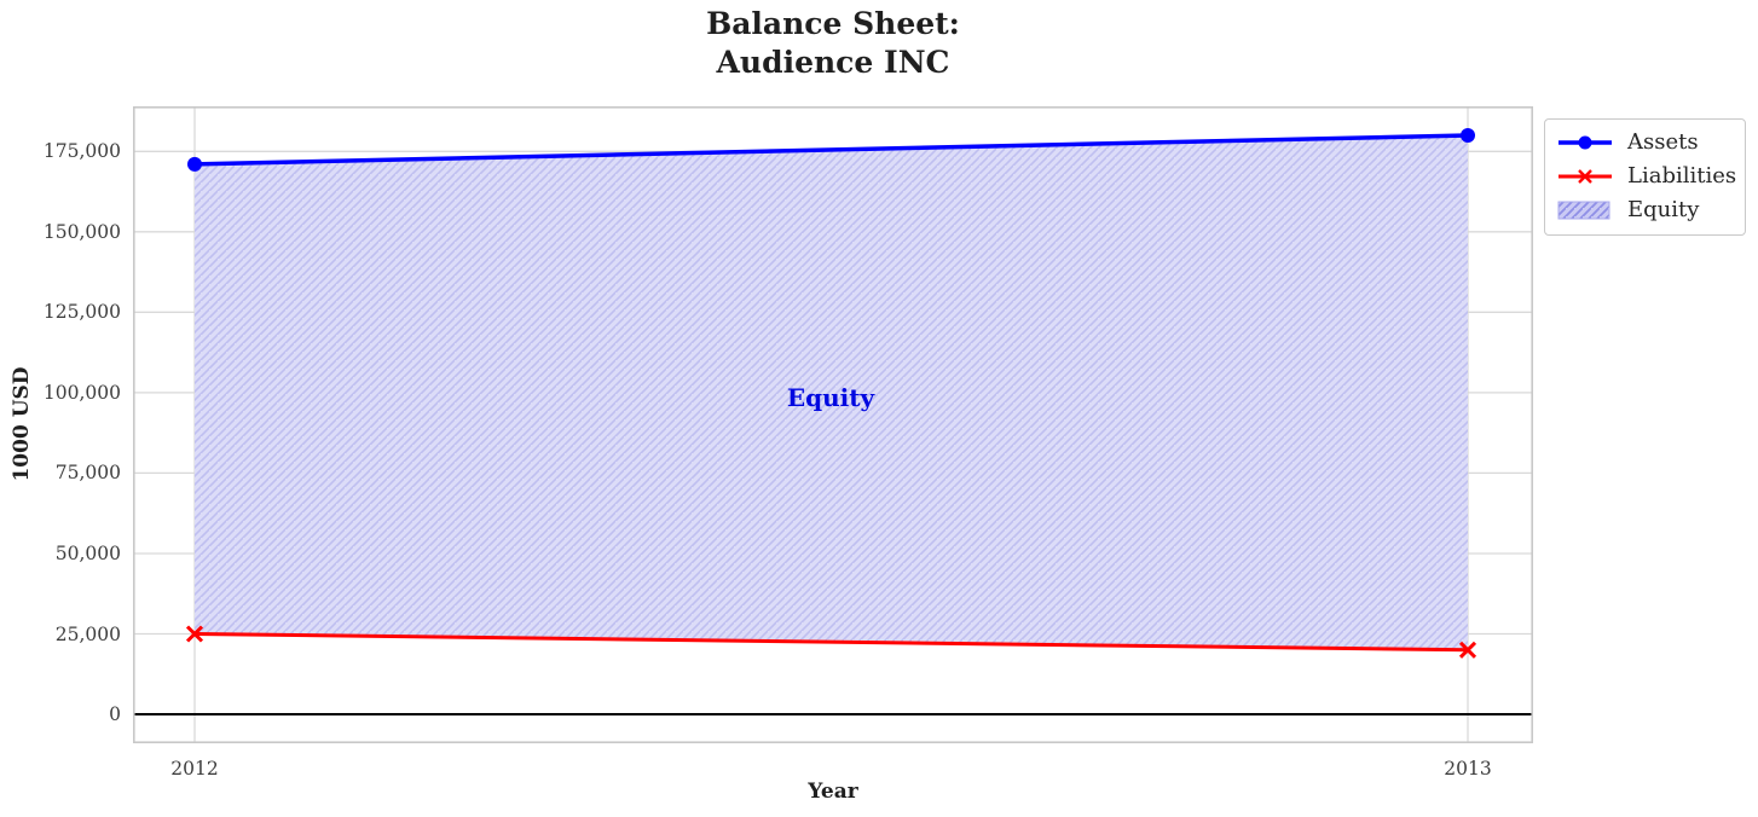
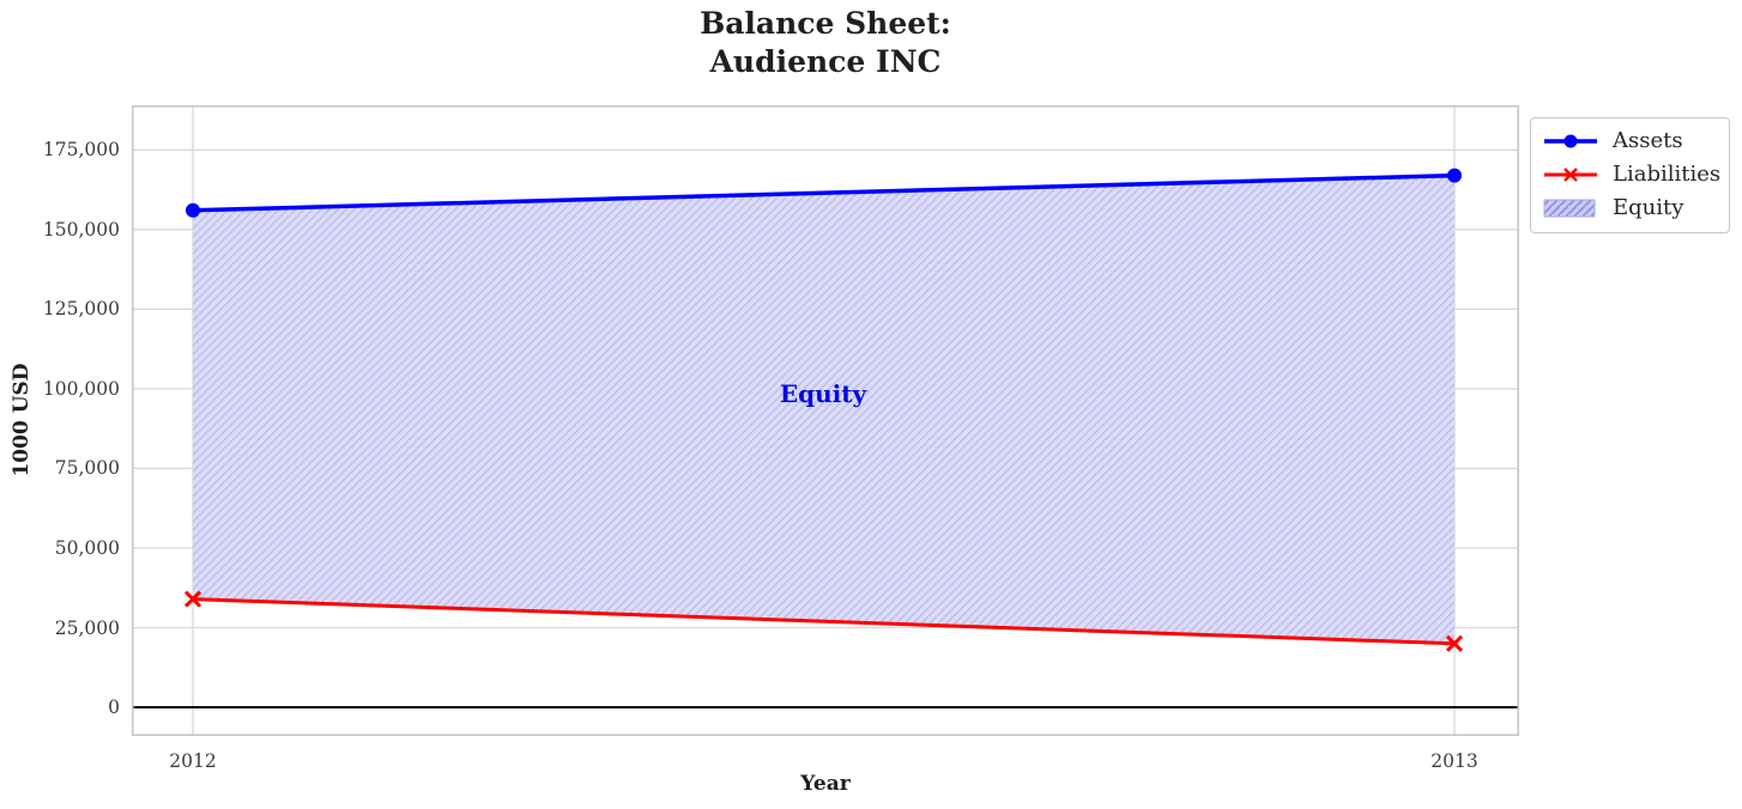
Assets/2012: 171000 -> 156000
Liabilities/2012: 25000 -> 34000
Assets/2013: 180000 -> 167000
